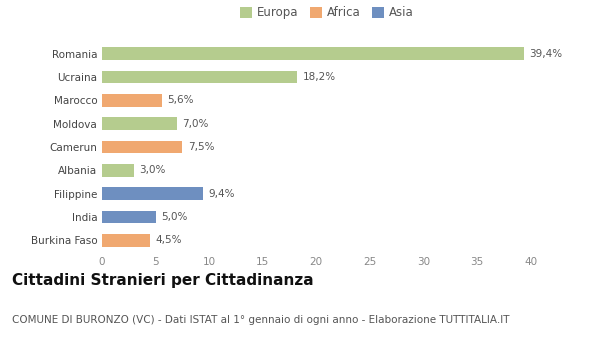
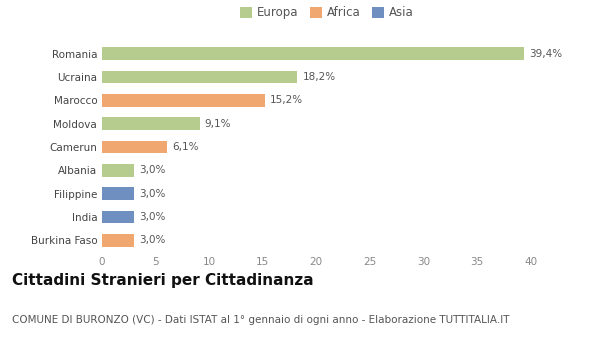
Marocco: 5,6% -> 15,2%
Moldova: 7,0% -> 9,1%
Camerun: 7,5% -> 6,1%
Filippine: 9,4% -> 3,0%
India: 5,0% -> 3,0%
Burkina Faso: 4,5% -> 3,0%
